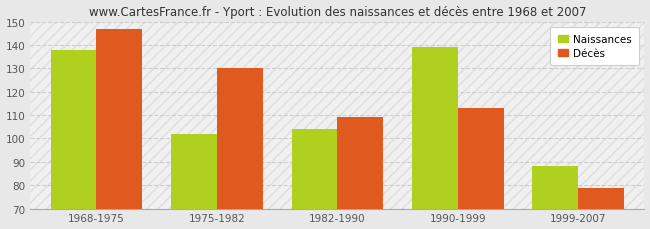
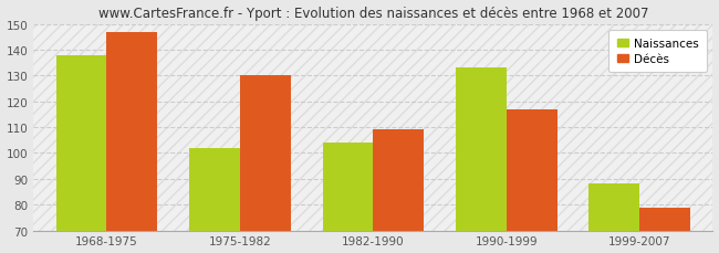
Naissances/1990-1999: 139 -> 133
Décès/1990-1999: 113 -> 117
